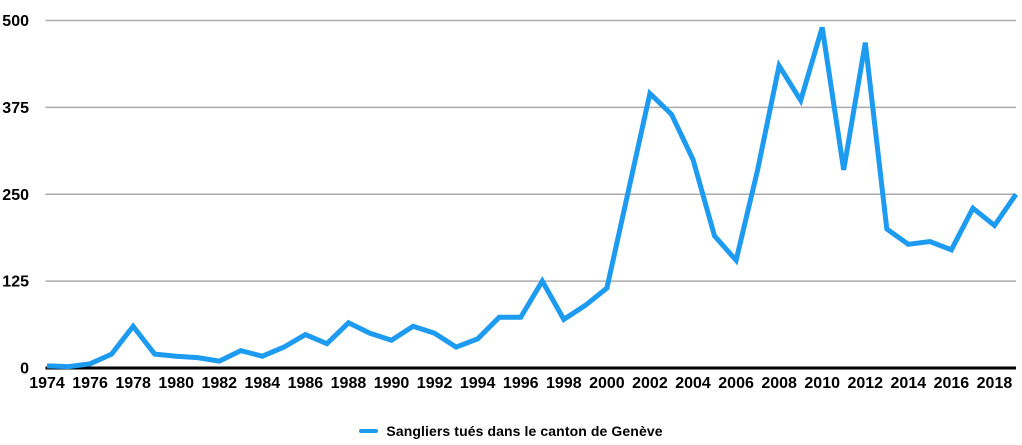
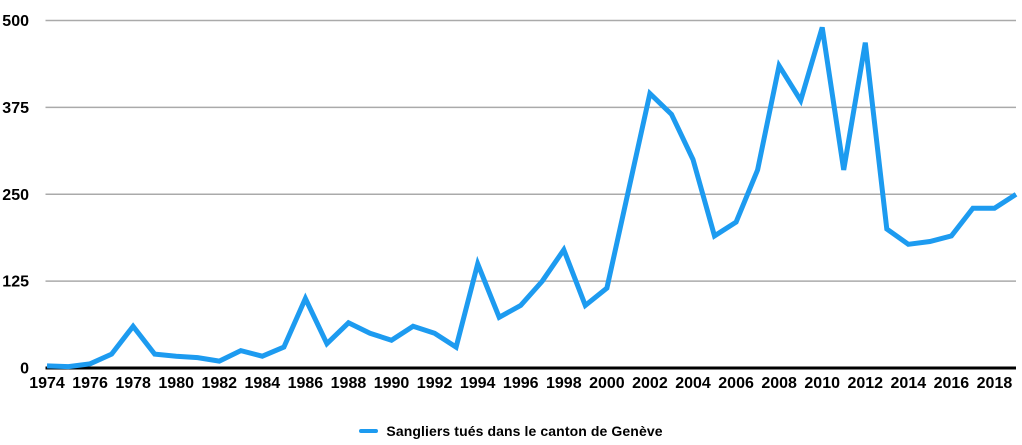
1986: 50 -> 100
1994: 40 -> 150
1996: 70 -> 90
1998: 70 -> 170
2006: 160 -> 210
2016: 170 -> 190
2018: 200 -> 230
